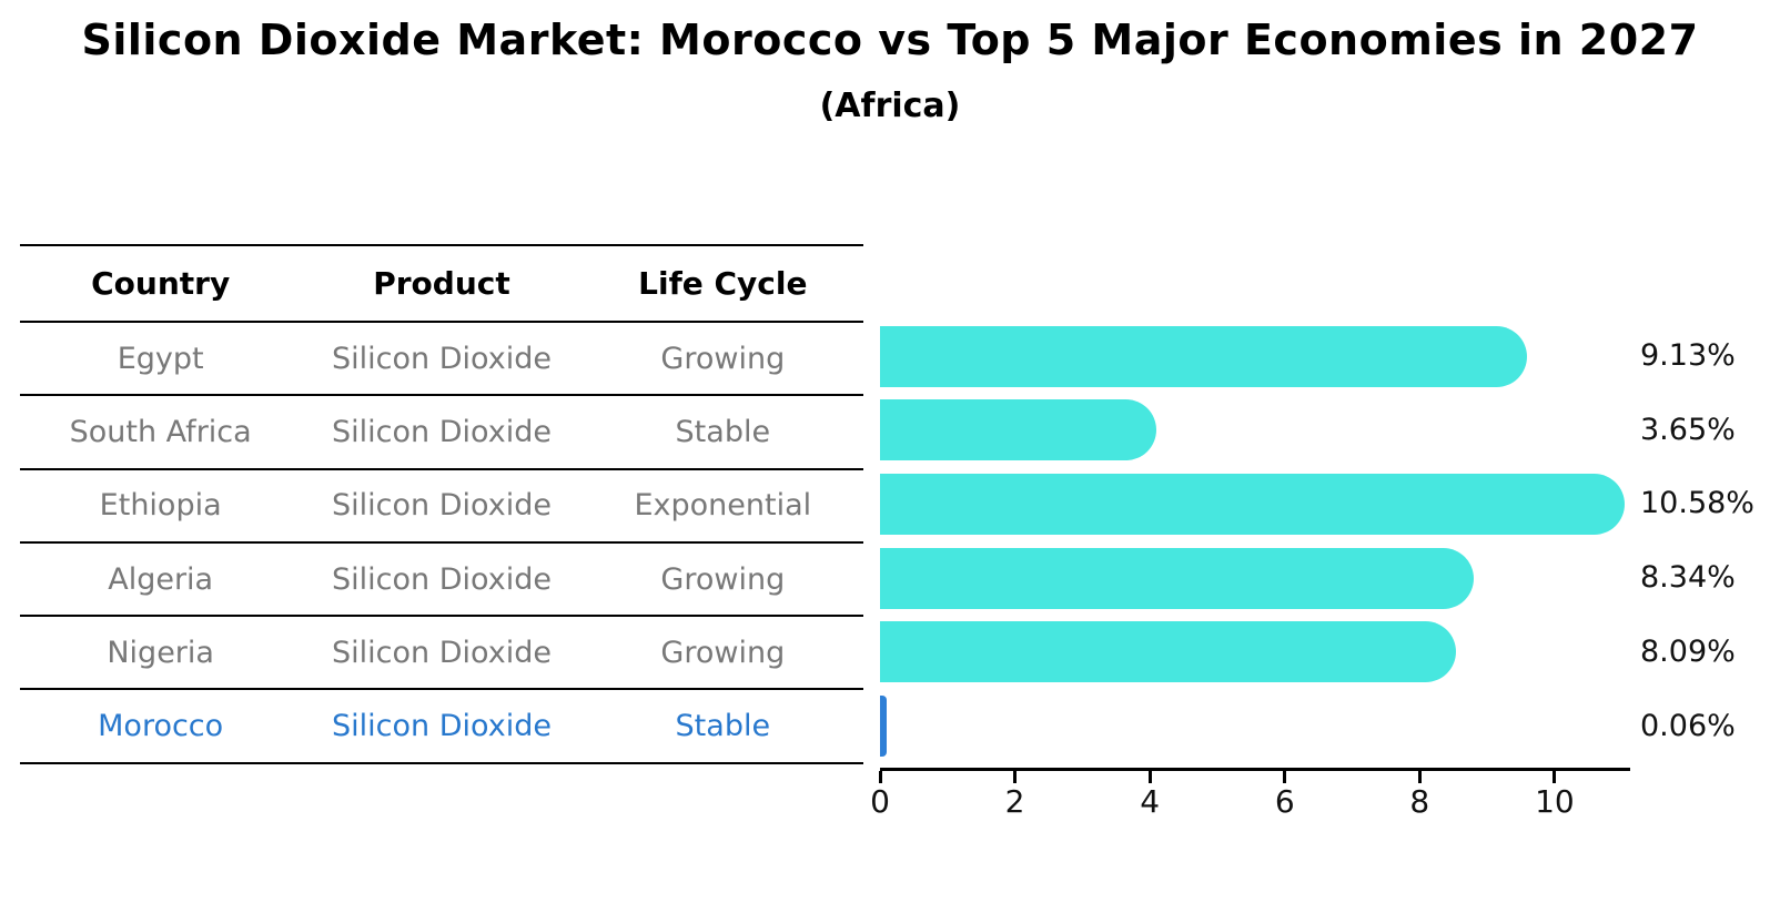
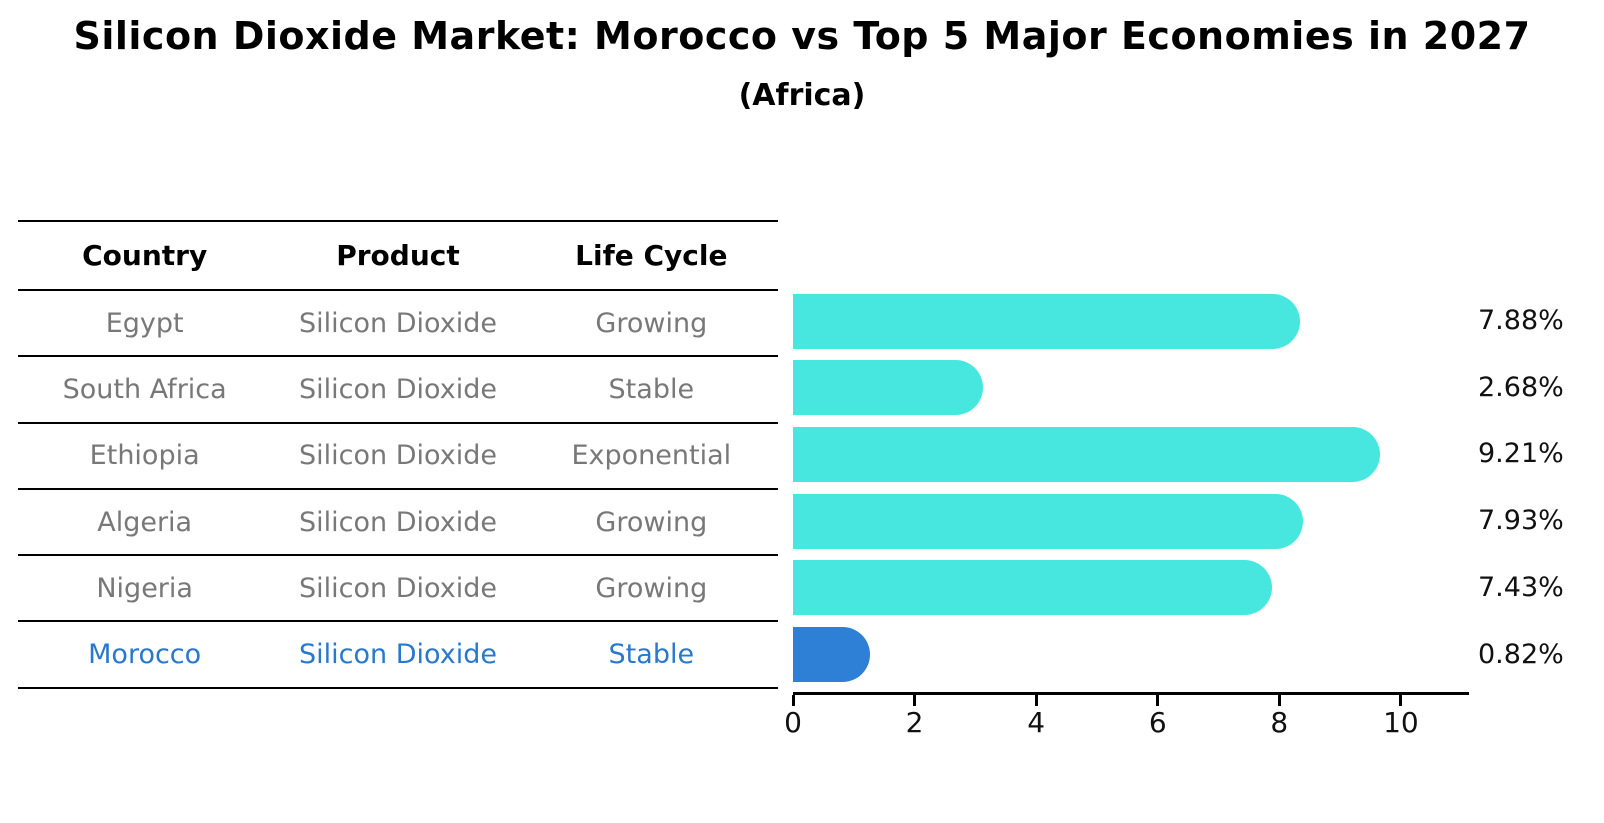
Egypt: 9.13% -> 7.88%
South Africa: 3.65% -> 2.68%
Ethiopia: 10.58% -> 9.21%
Algeria: 8.34% -> 7.93%
Nigeria: 8.09% -> 7.43%
Morocco: 0.06% -> 0.82%
